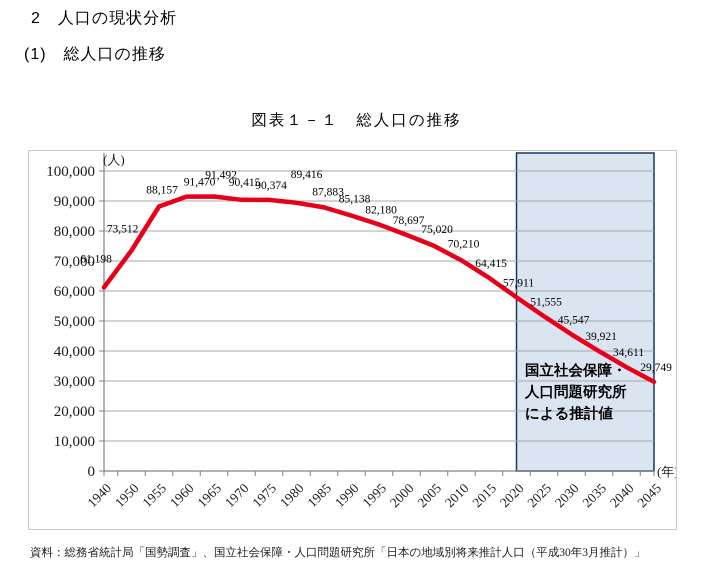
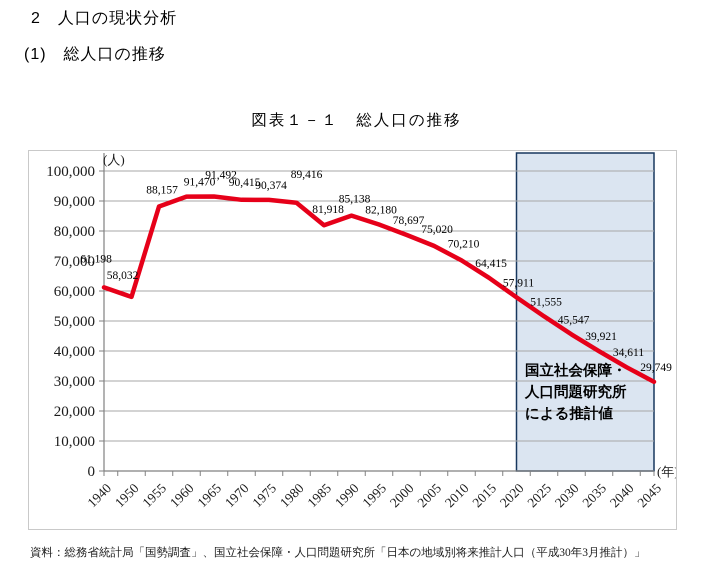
1950: 73,512 -> 58,032
1985: 87,883 -> 81,918
